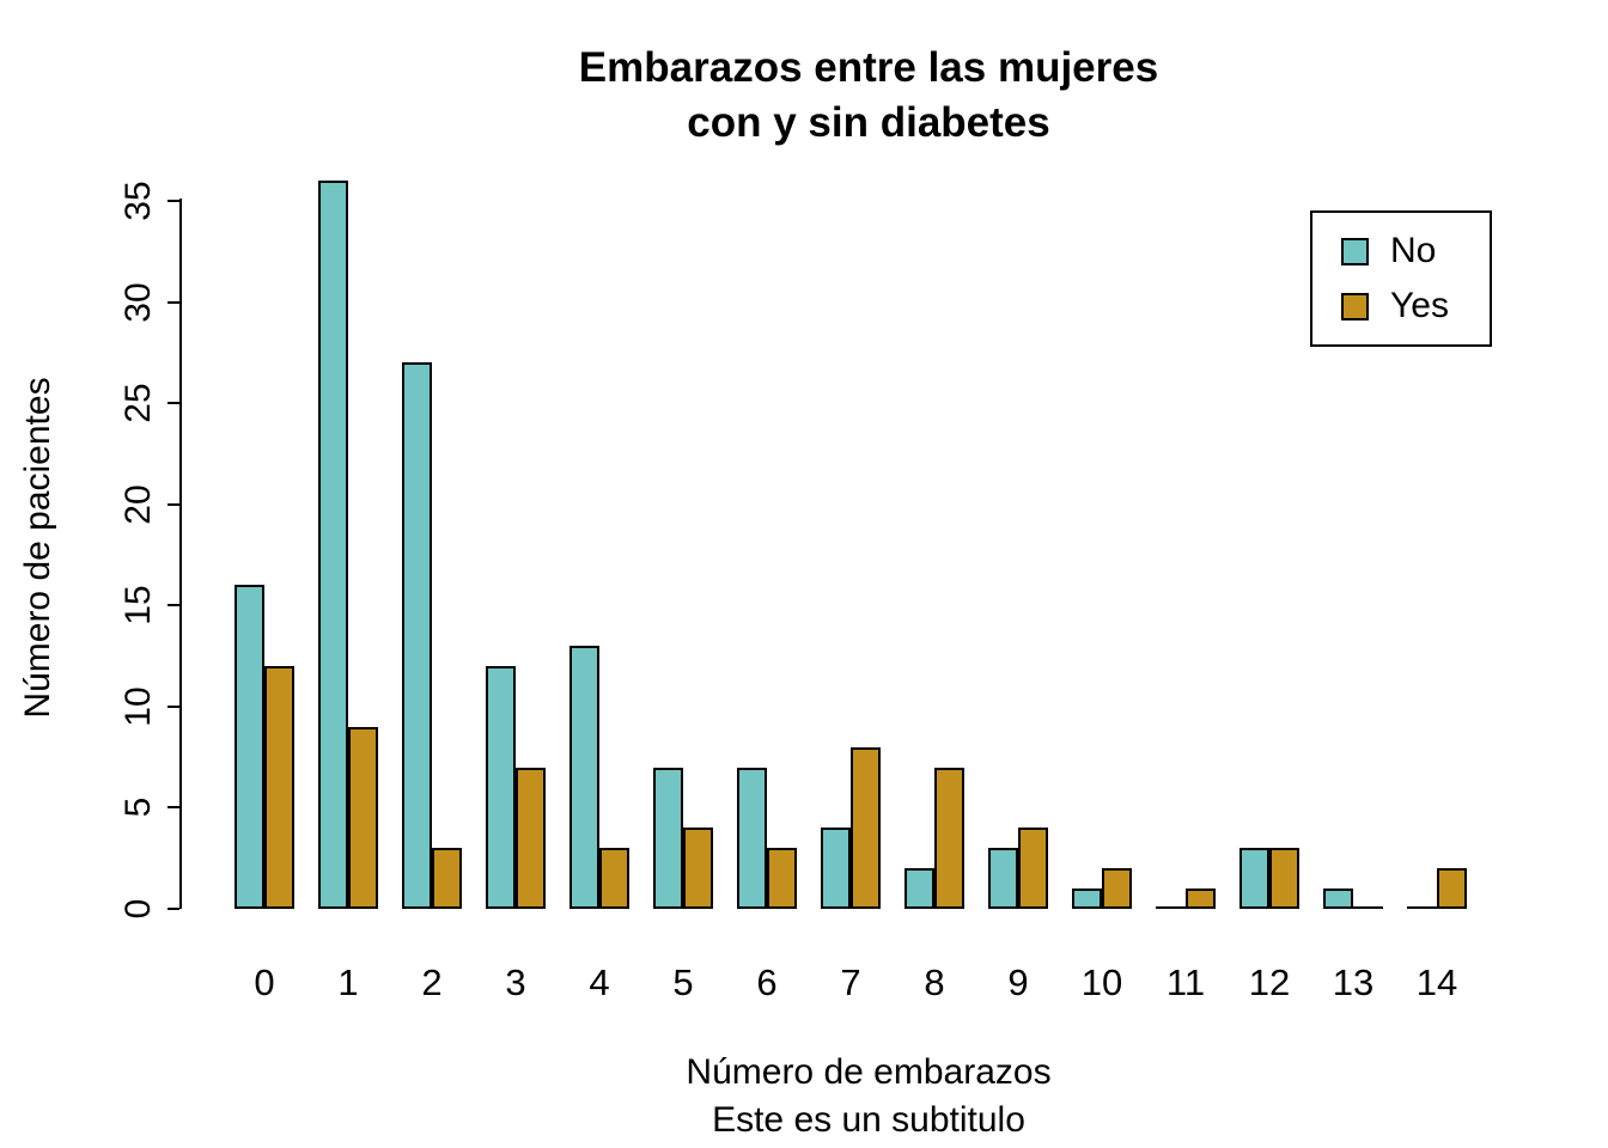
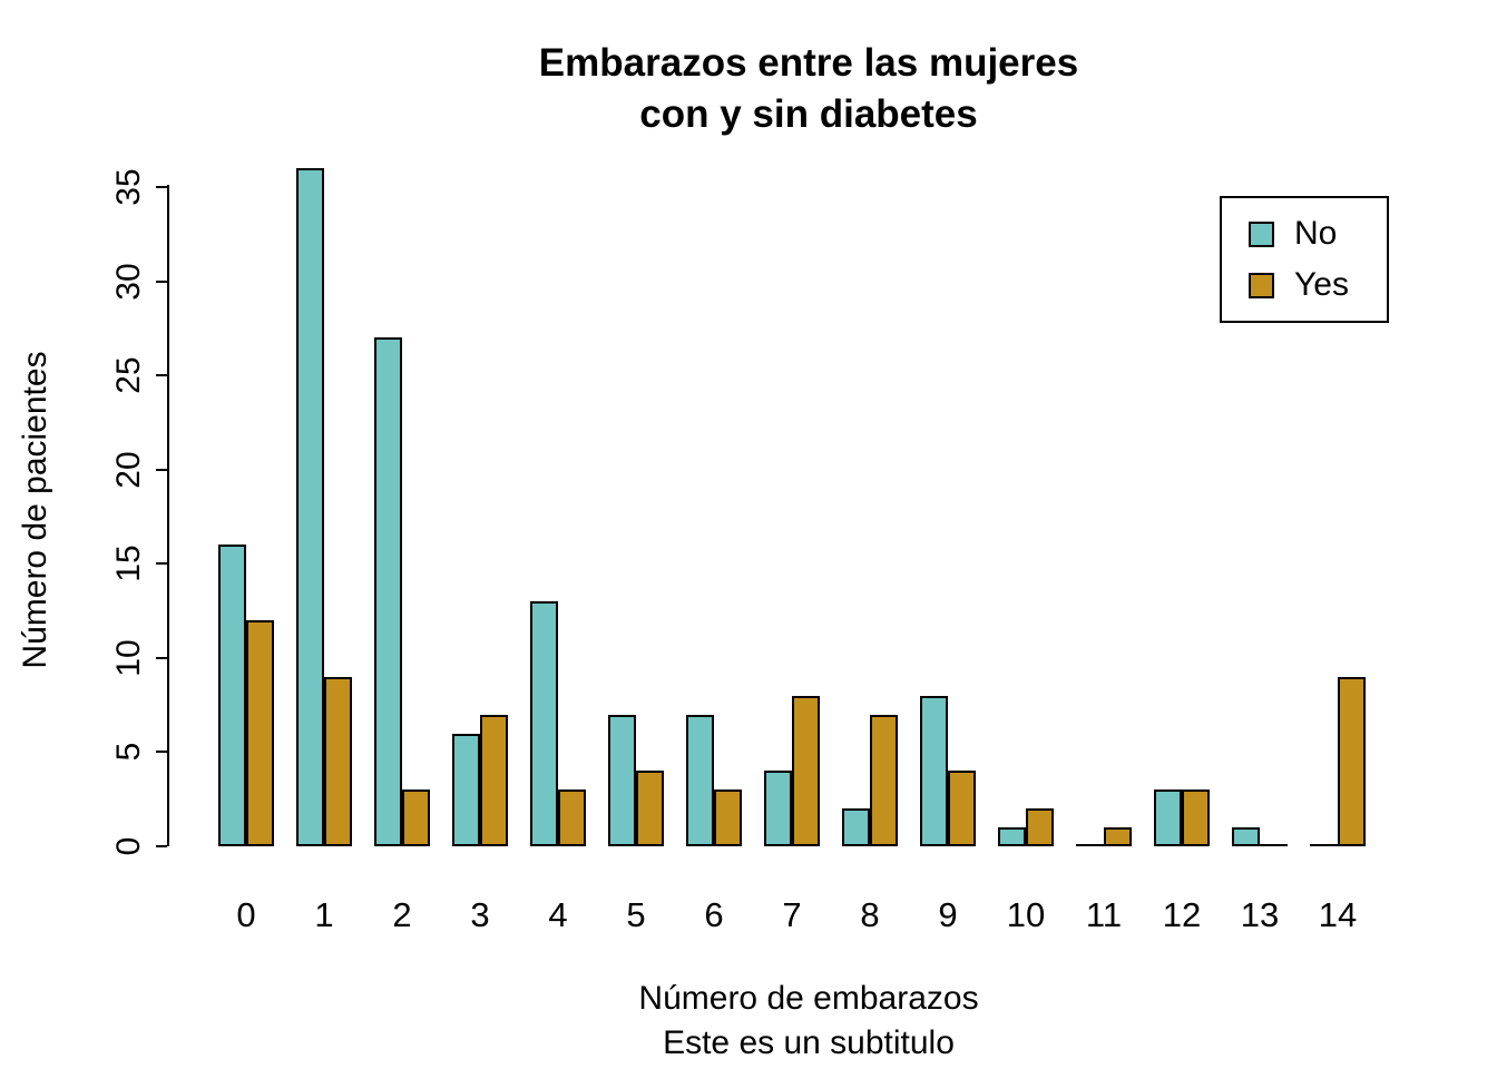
No/3: 12 -> 6
No/9: 3 -> 8
Yes/14: 2 -> 9
